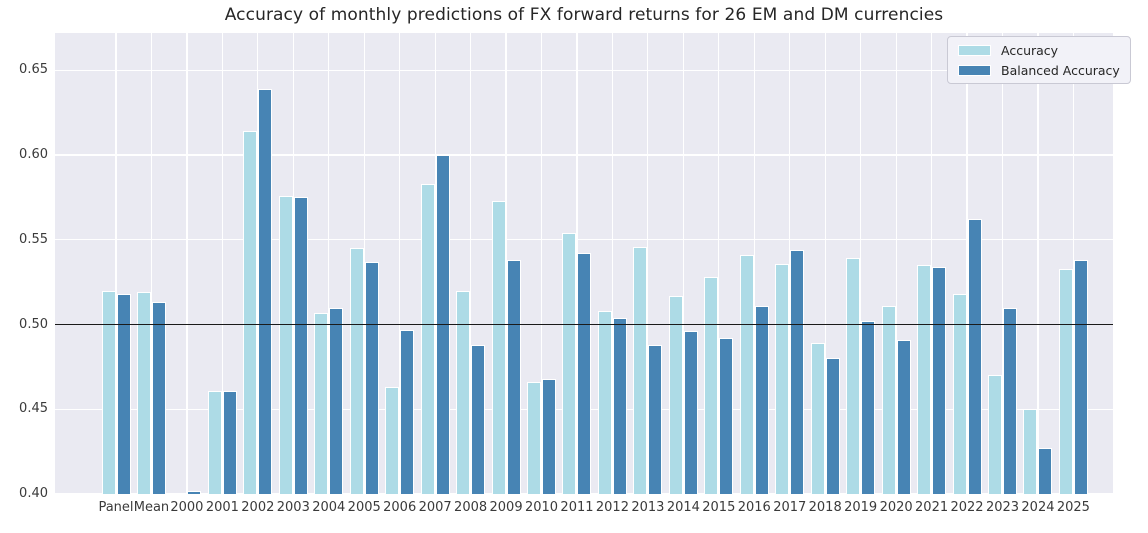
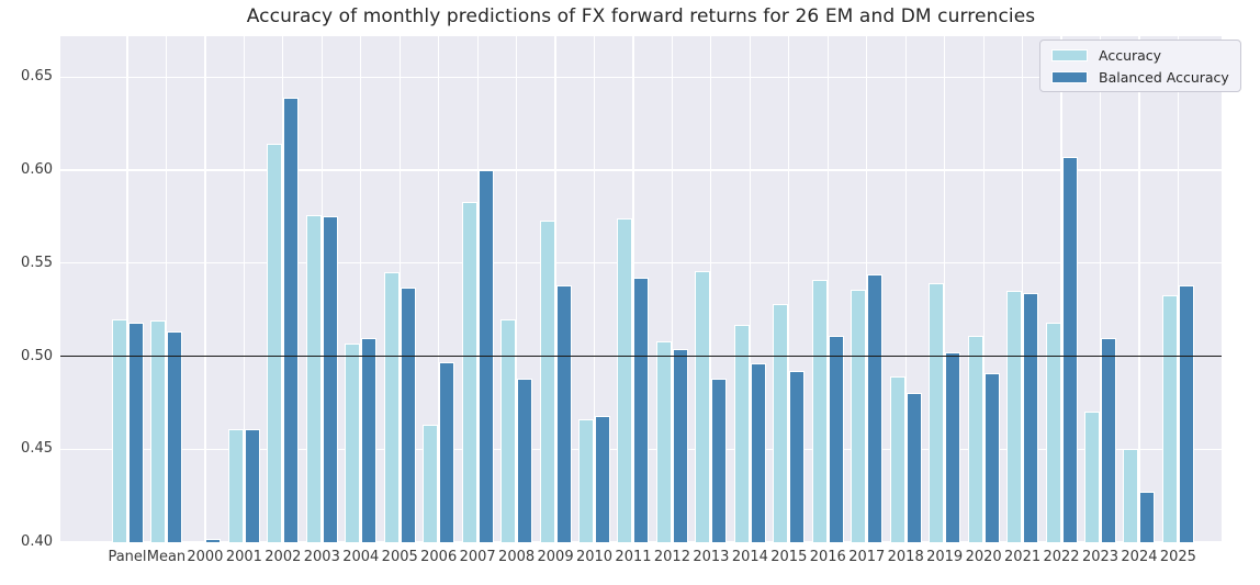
Accuracy/2011: 0.554 -> 0.574
Balanced Accuracy/2022: 0.562 -> 0.607
